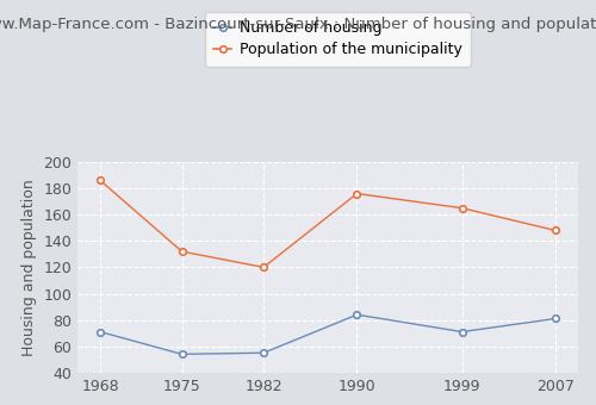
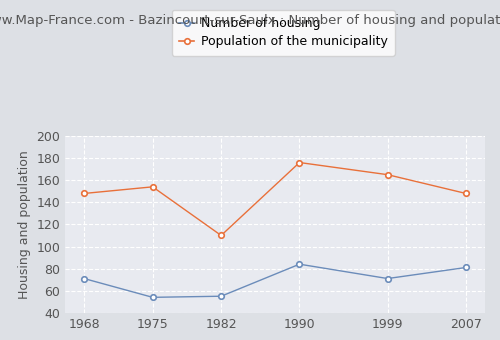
Population of the municipality/1968: 186 -> 148
Population of the municipality/1975: 132 -> 154
Population of the municipality/1982: 120 -> 110
